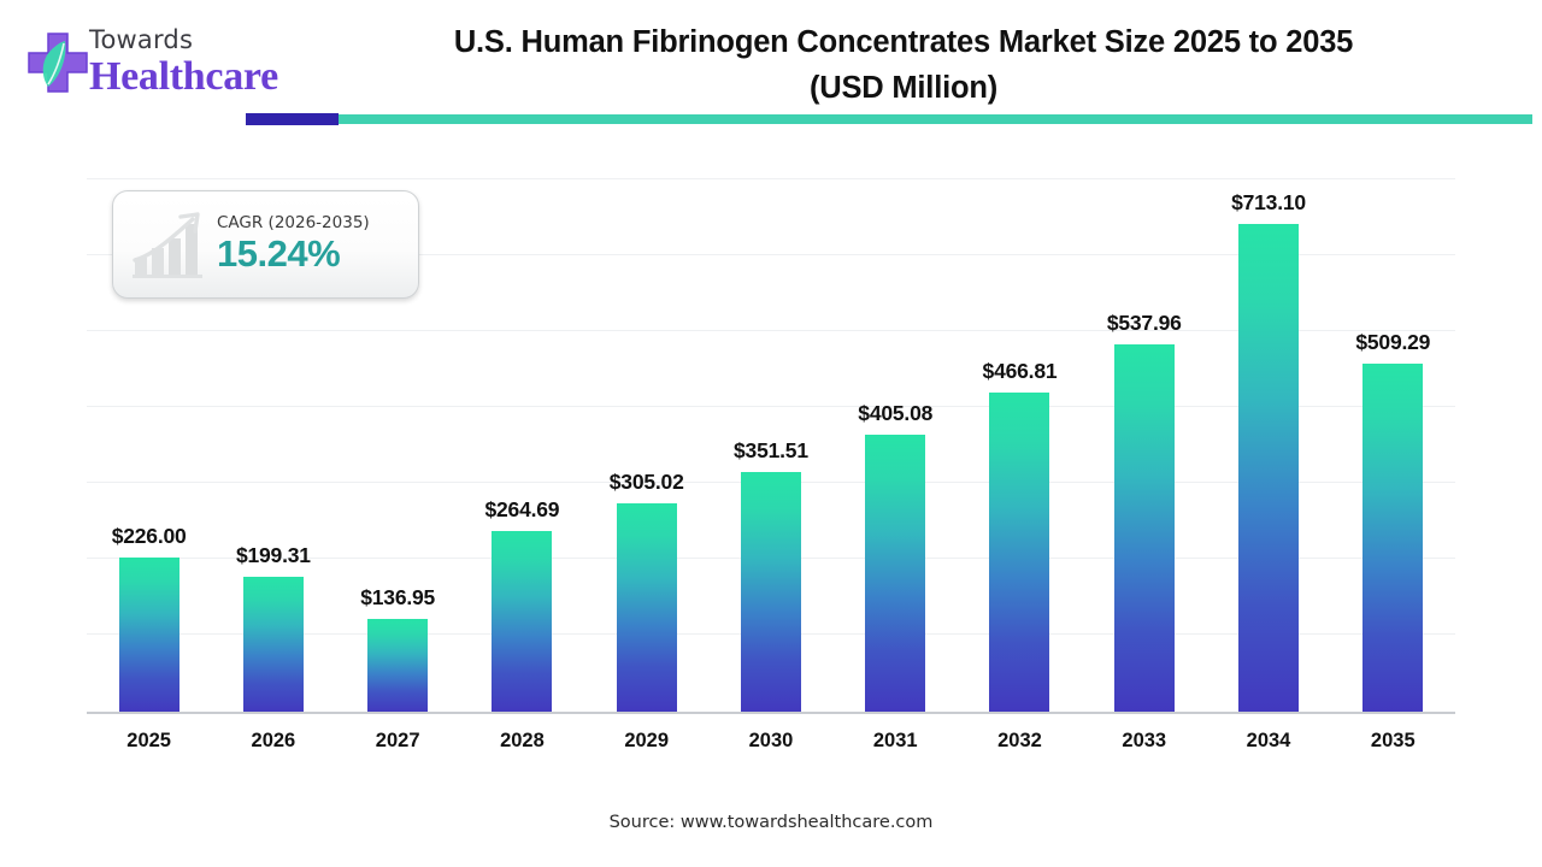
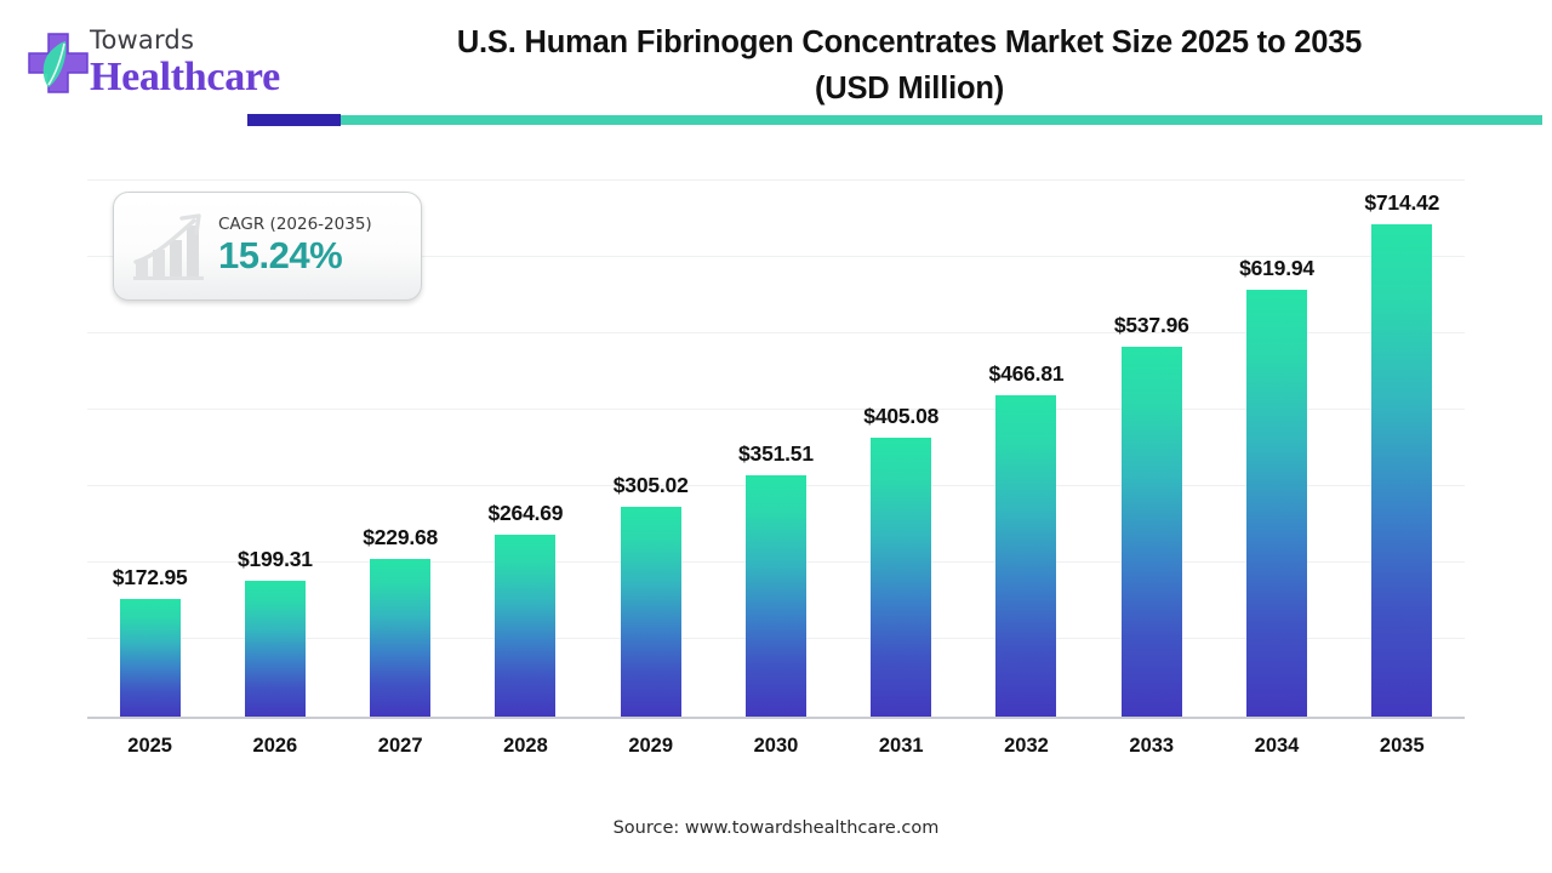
2025: $226.00 -> $172.95
2027: $136.95 -> $229.68
2034: $713.10 -> $619.94
2035: $509.29 -> $714.42
